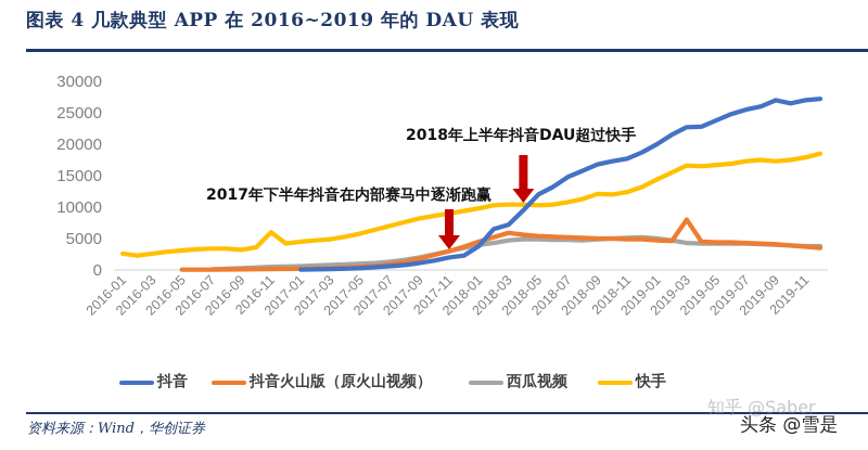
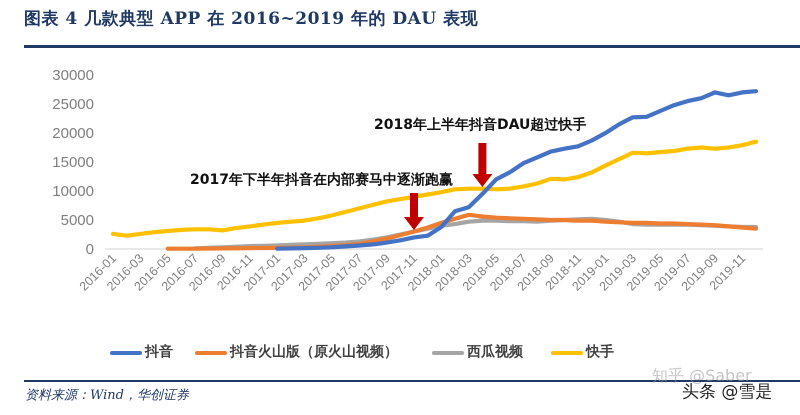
快手/2016-11: 6000 -> 4000
抖音火山版（原火山视频）/2019-03: 8000 -> 4000
